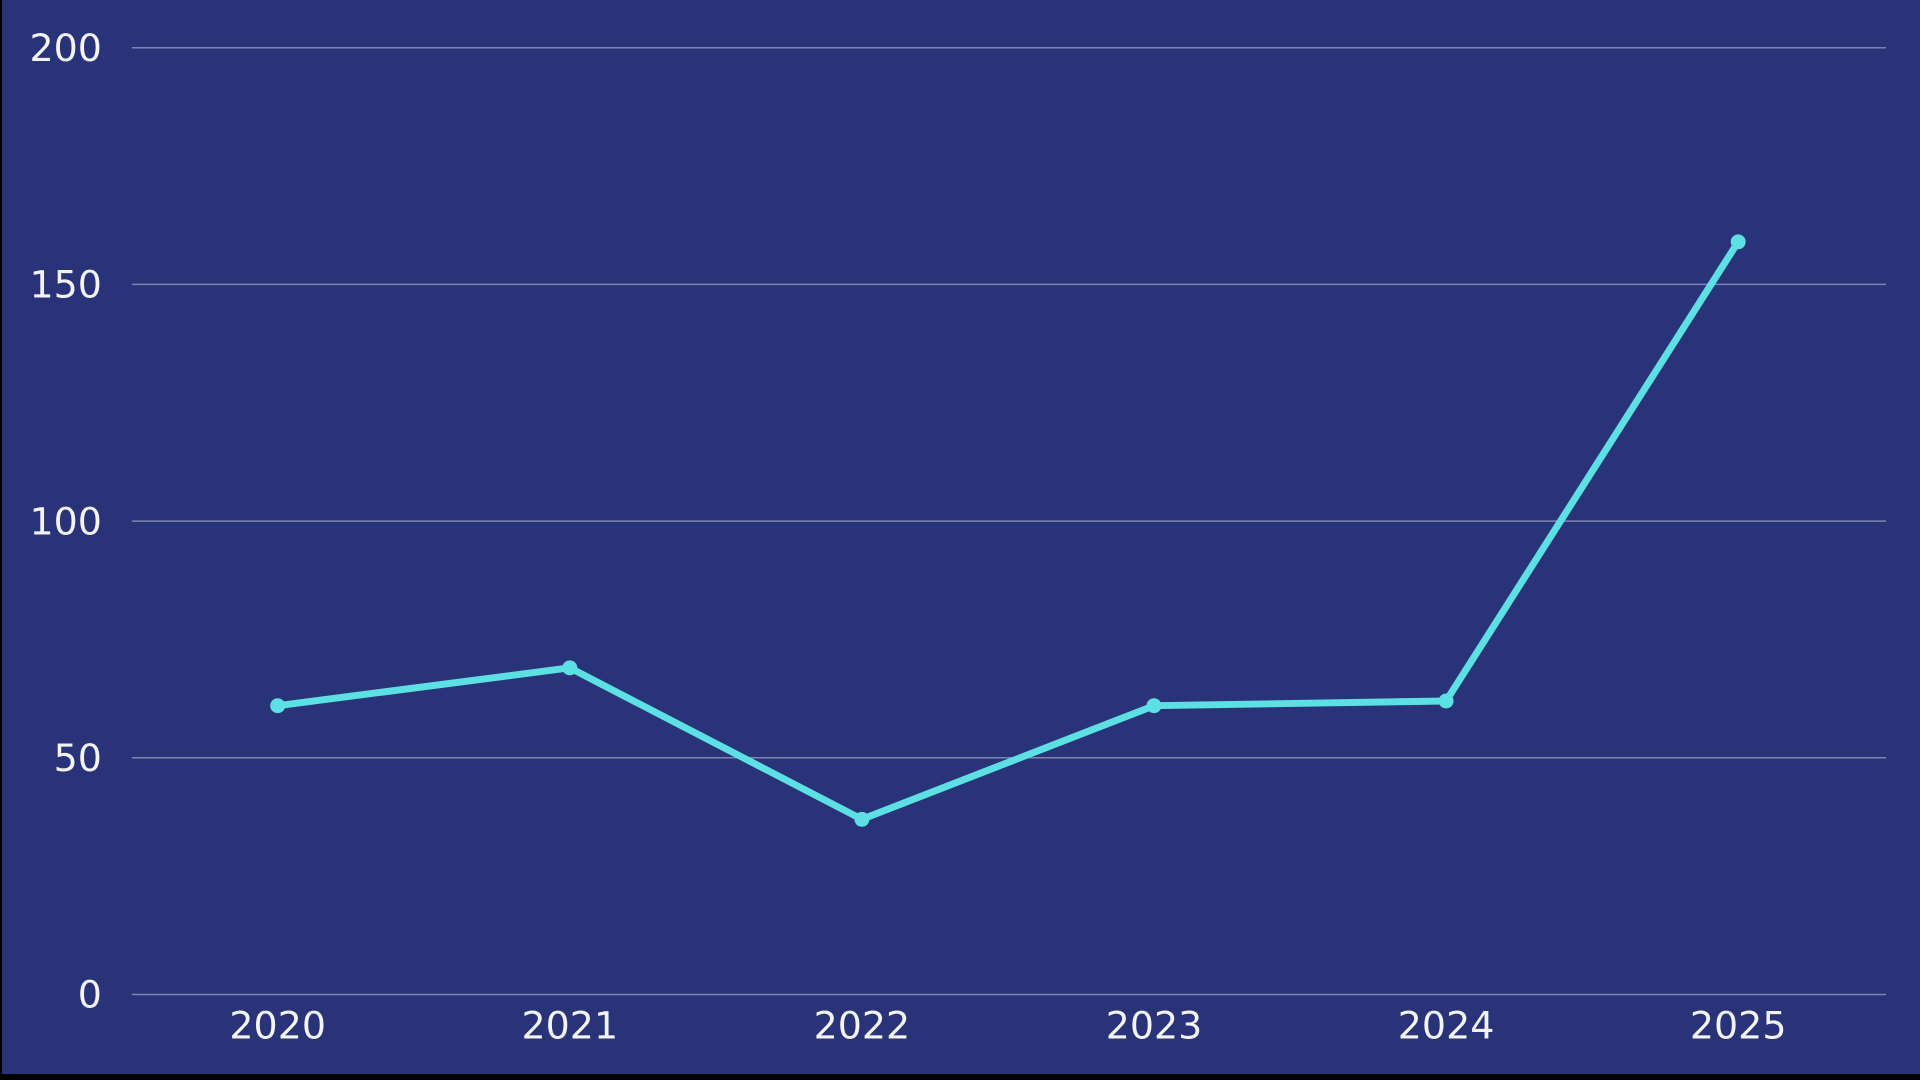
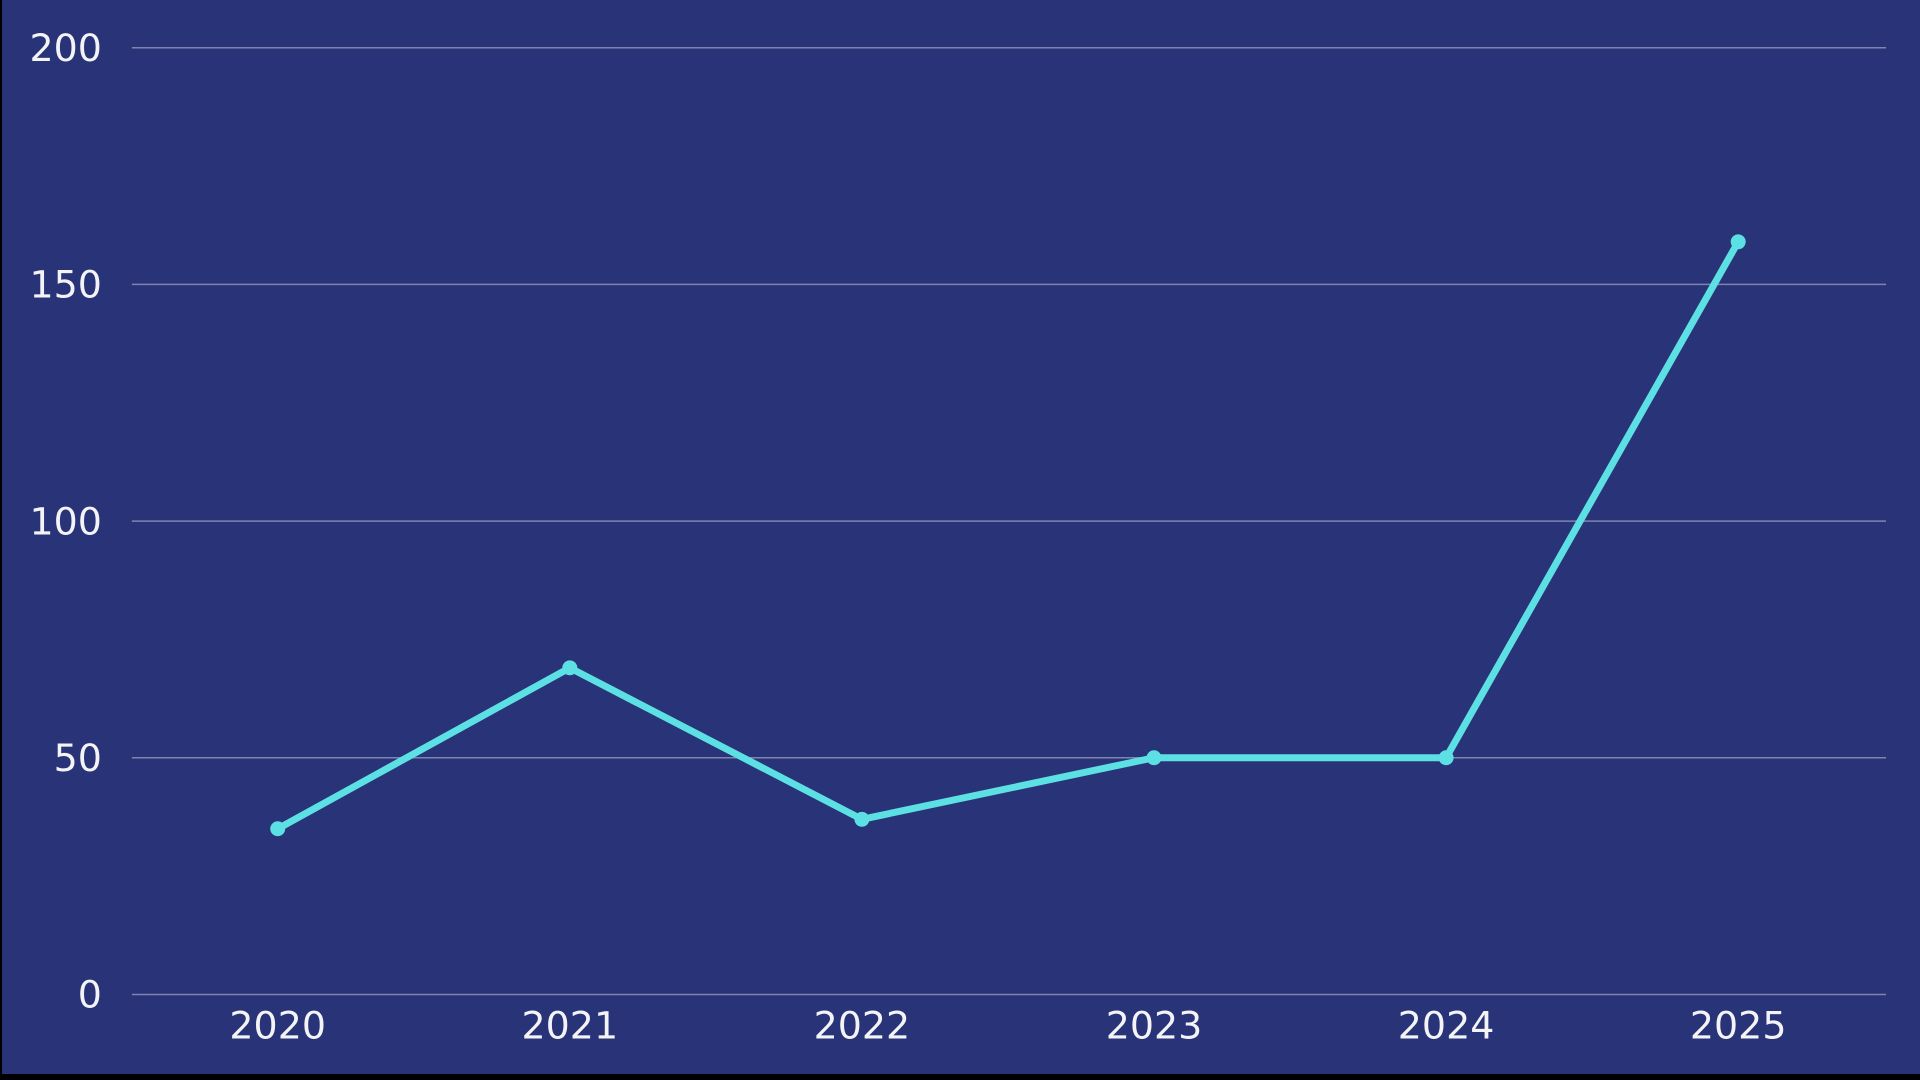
2020: 61 -> 35
2023: 61 -> 50
2024: 62 -> 50
